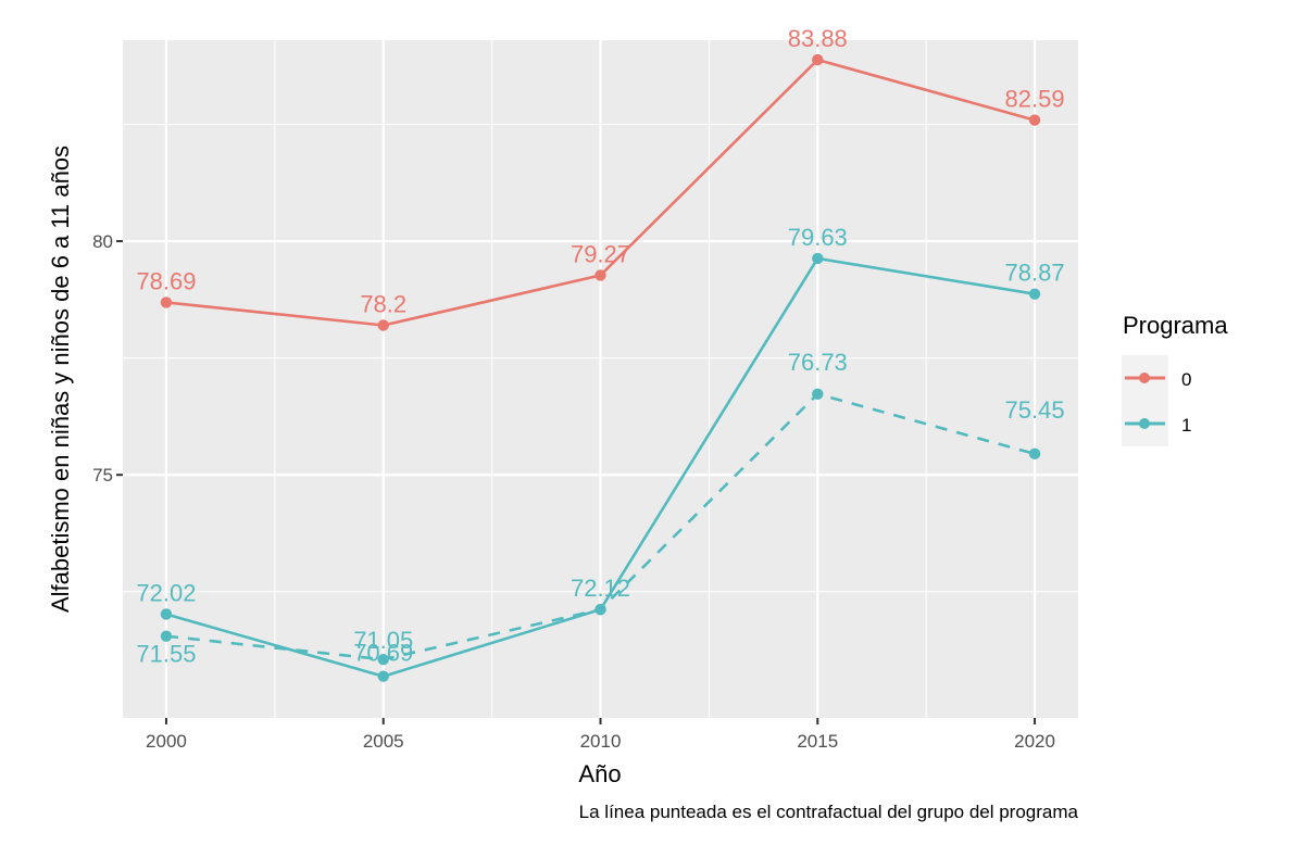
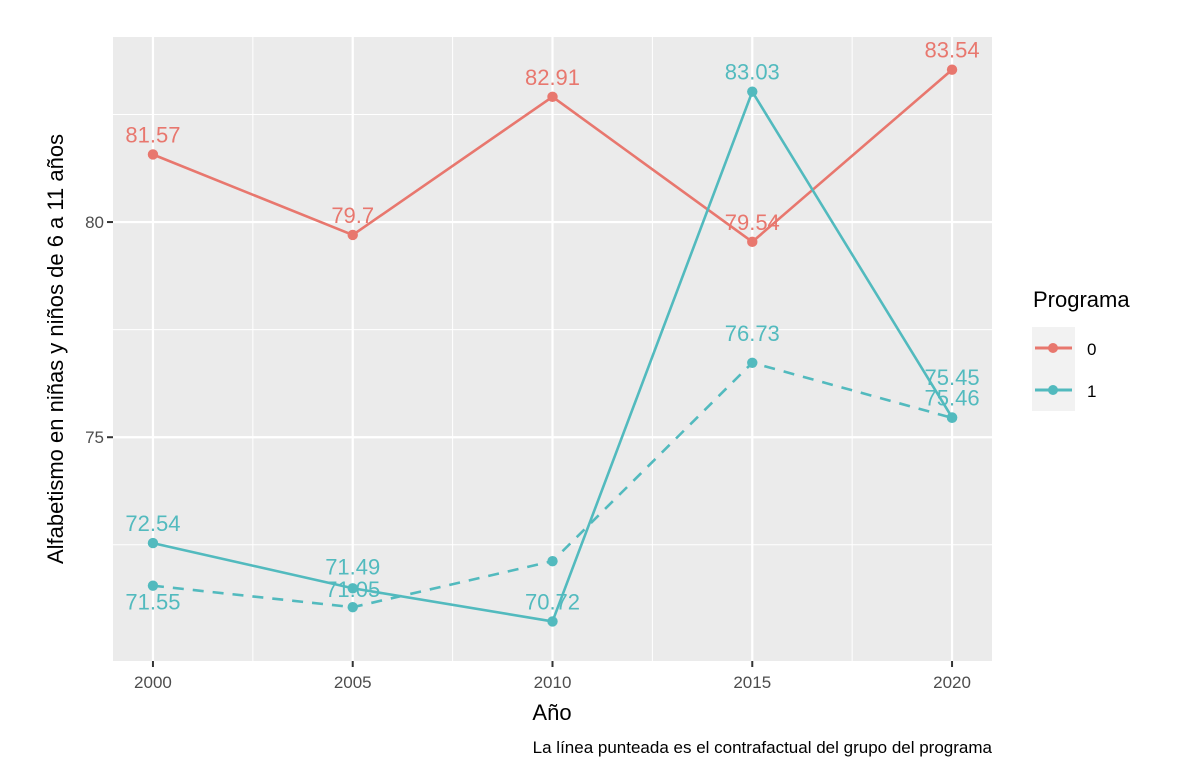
0/2000: 78.69 -> 81.57
1/2000: 72.02 -> 72.54
0/2005: 78.2 -> 79.7
1/2005: 70.69 -> 71.49
0/2010: 79.27 -> 82.91
1/2010: 72.12 -> 70.72
0/2015: 83.88 -> 79.54
1/2015: 79.63 -> 83.03
0/2020: 82.59 -> 83.54
1/2020: 78.87 -> 75.46
